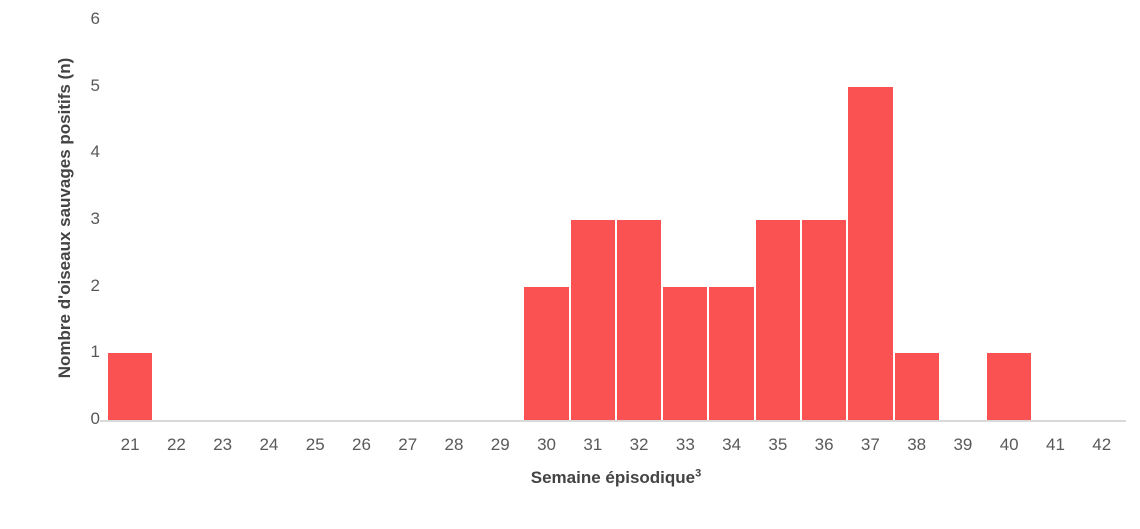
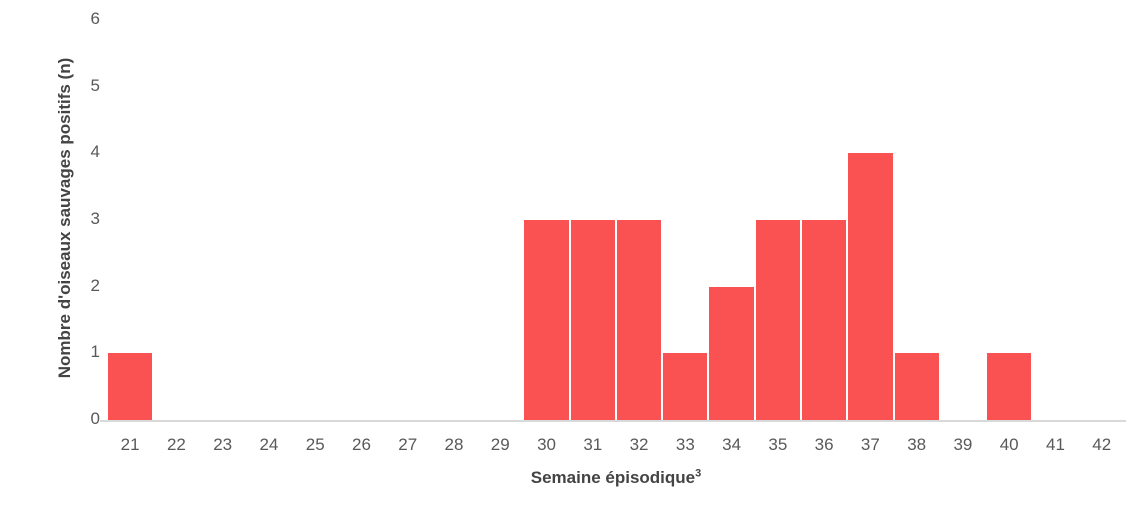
30: 2 -> 3
33: 2 -> 1
37: 5 -> 4
